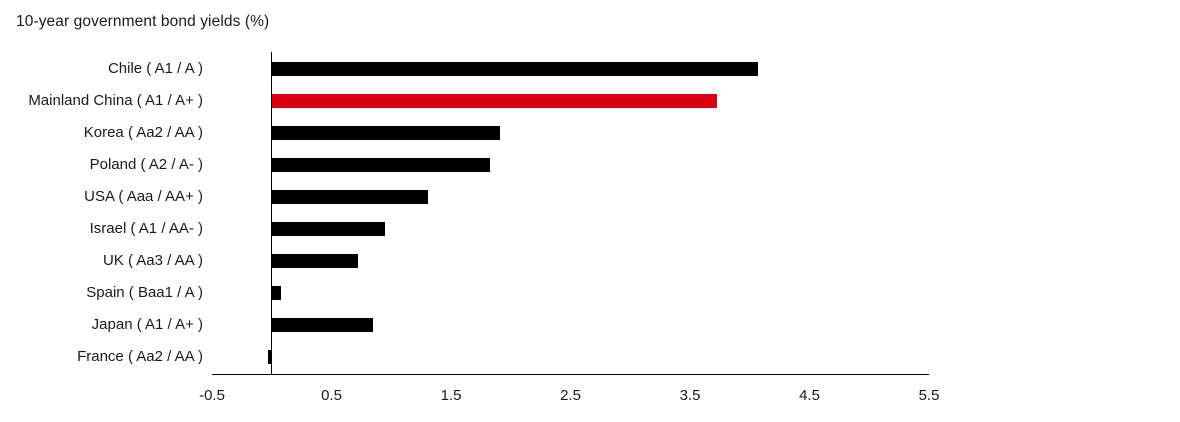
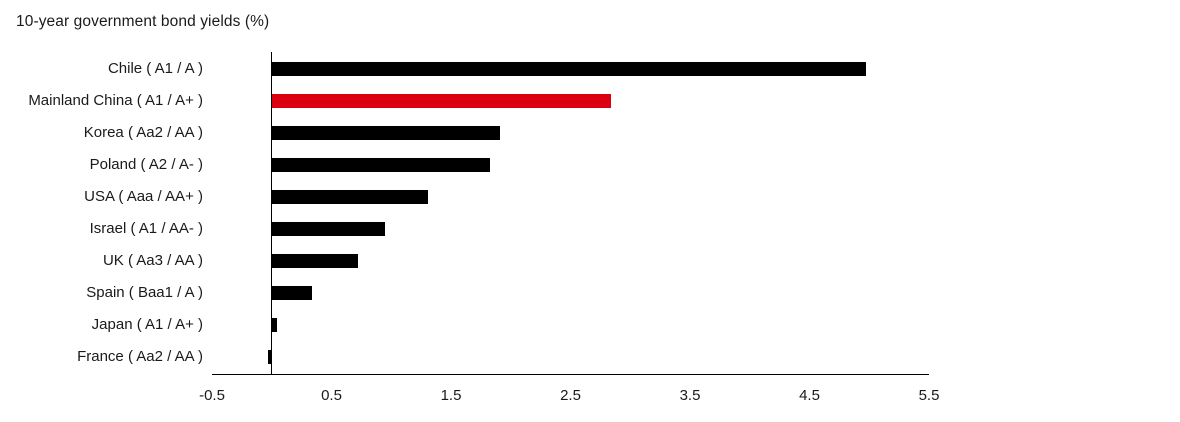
Chile ( A1 / A ): 4.07 -> 4.97
Mainland China ( A1 / A+ ): 3.73 -> 2.84
Spain ( Baa1 / A ): 0.08 -> 0.34
Japan ( A1 / A+ ): 0.85 -> 0.04
